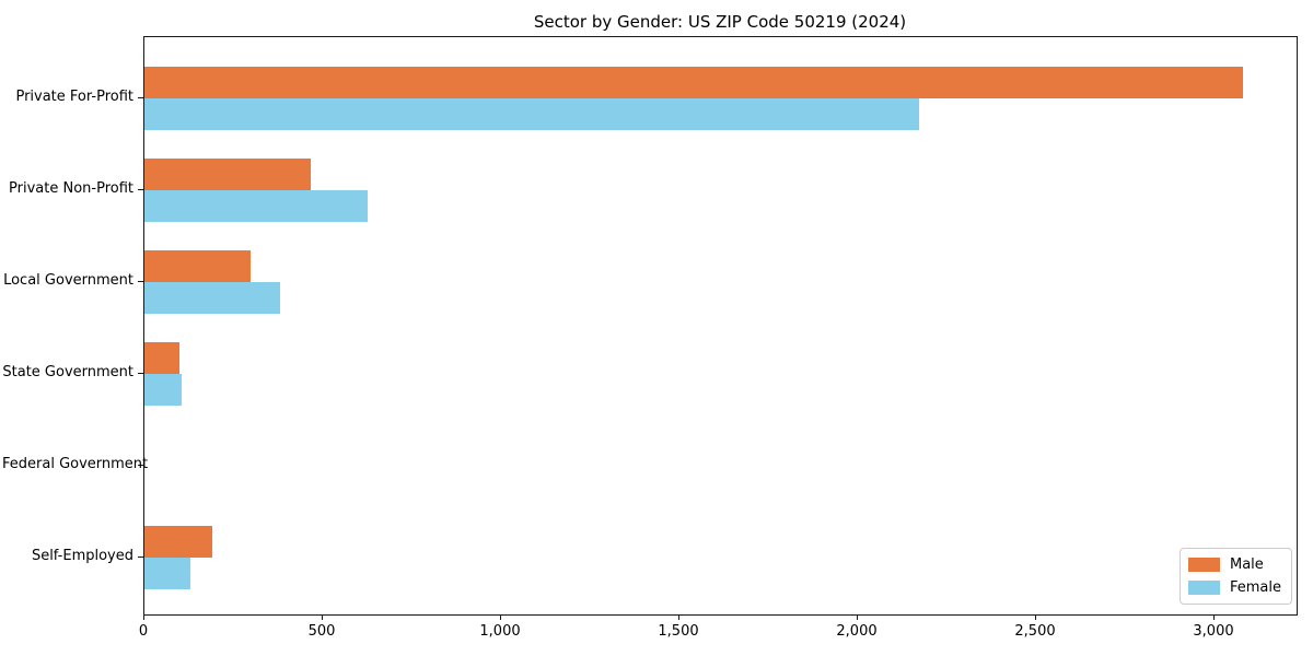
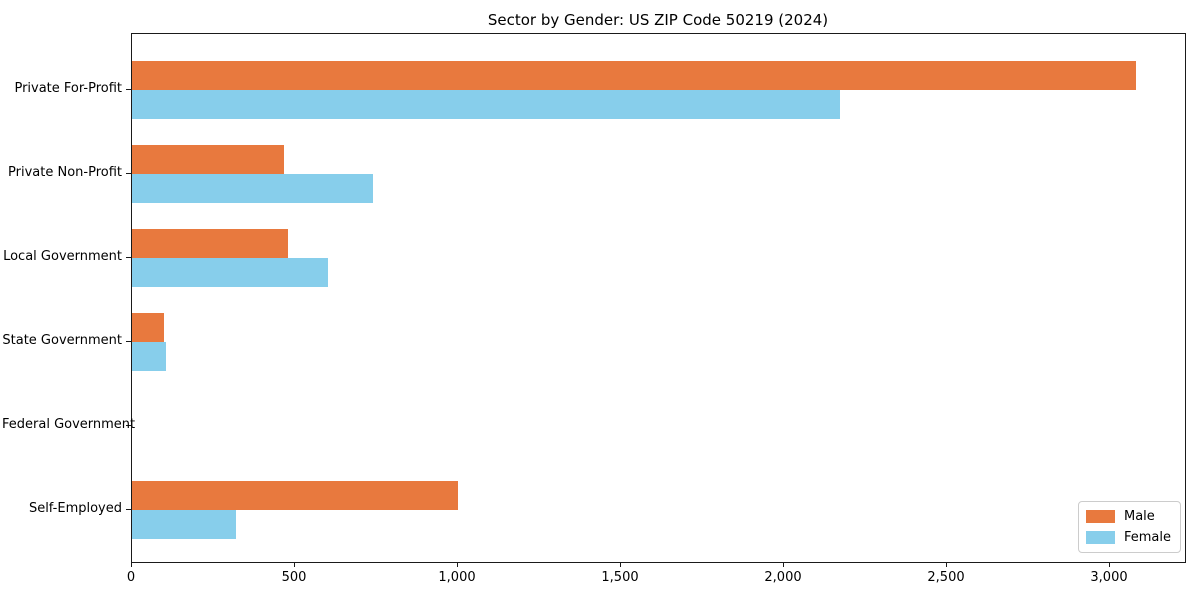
Female/Private Non-Profit: 620 -> 740
Male/Local Government: 300 -> 480
Female/Local Government: 380 -> 600
Male/Self-Employed: 190 -> 1000
Female/Self-Employed: 130 -> 320
